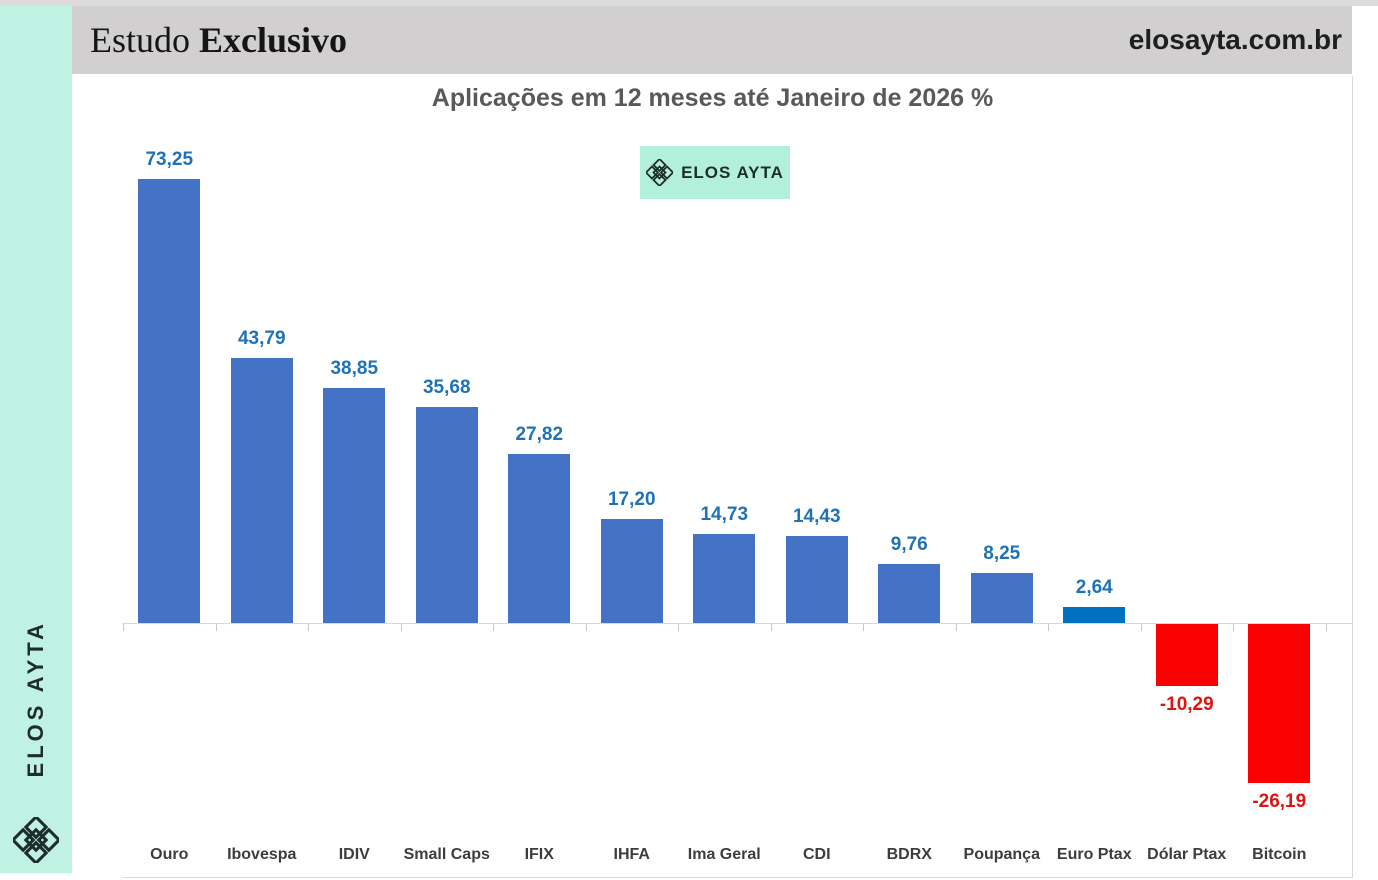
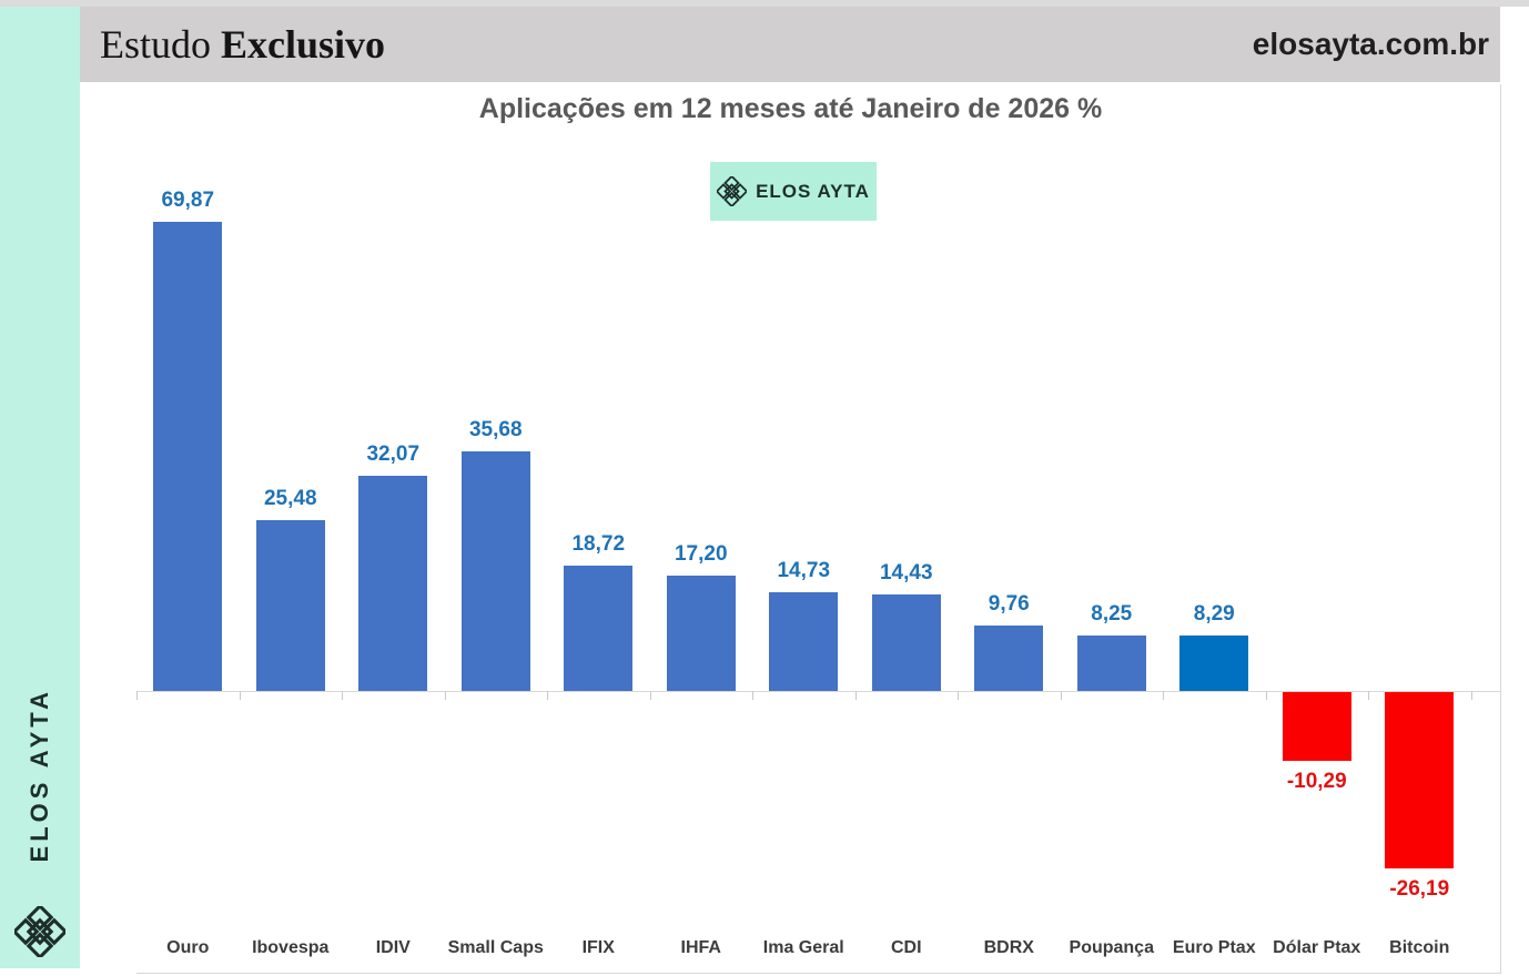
Ouro: 73,25 -> 69,87
Ibovespa: 43,79 -> 25,48
IDIV: 38,85 -> 32,07
IFIX: 27,82 -> 18,72
Euro Ptax: 2,64 -> 8,29
